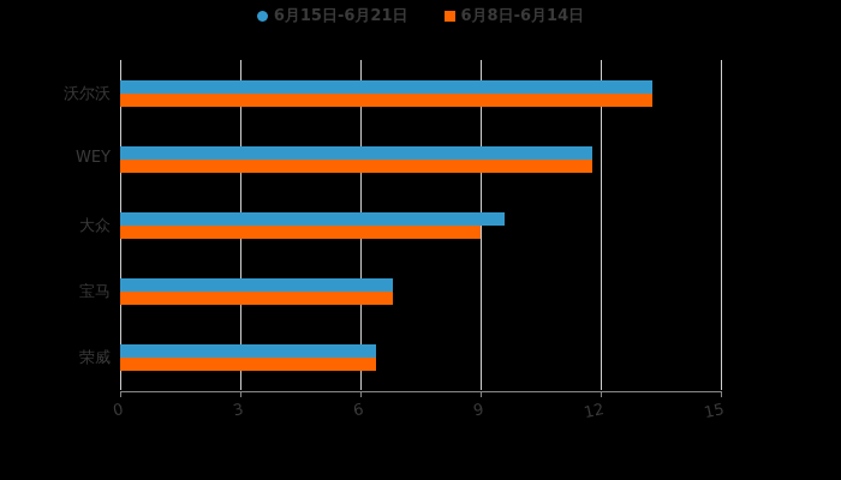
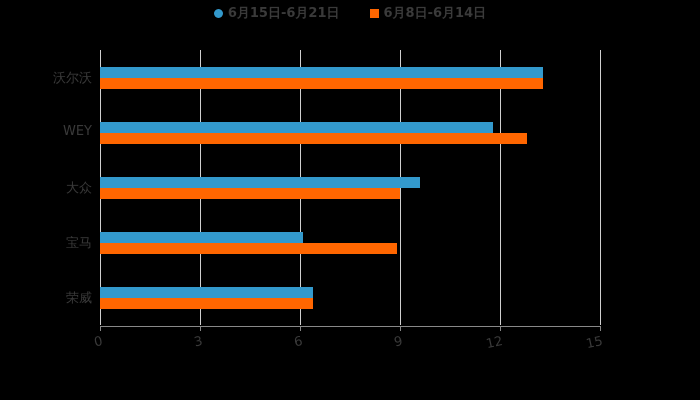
6月8日-6月14日/WEY: 11.8 -> 12.8
6月15日-6月21日/宝马: 6.8 -> 6.1
6月8日-6月14日/宝马: 6.8 -> 8.9
